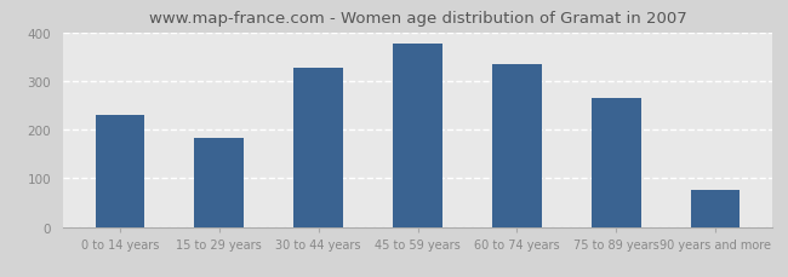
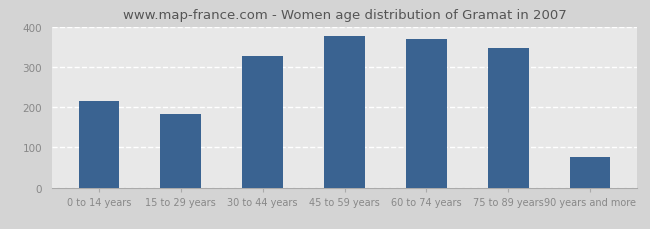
0 to 14 years: 230 -> 215
60 to 74 years: 335 -> 369
75 to 89 years: 265 -> 347
